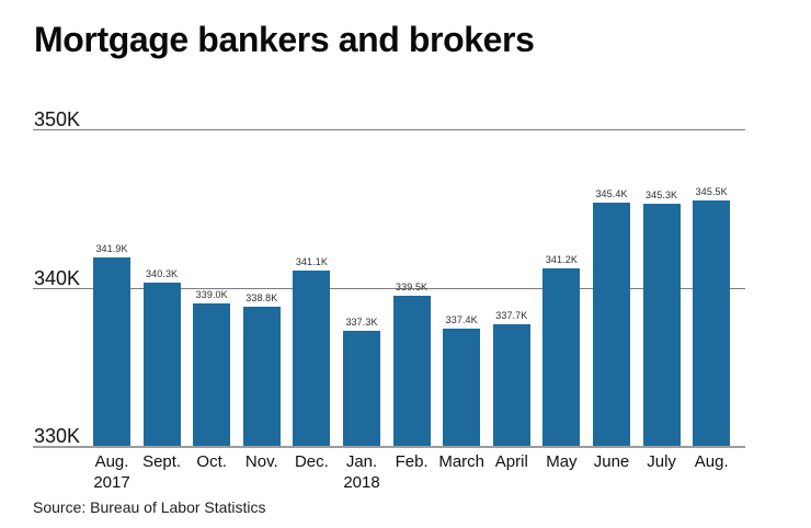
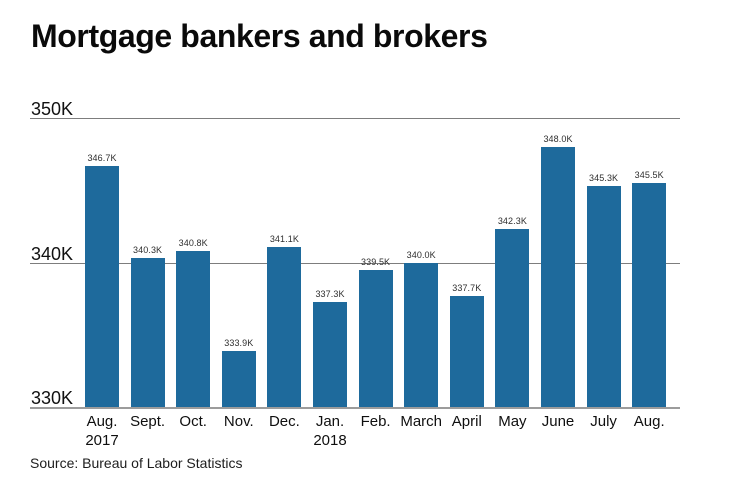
Aug. 2017: 341.9K -> 346.7K
Oct.: 339.0K -> 340.8K
Nov.: 338.8K -> 333.9K
March: 337.4K -> 340.0K
May: 341.2K -> 342.3K
June: 345.4K -> 348.0K
